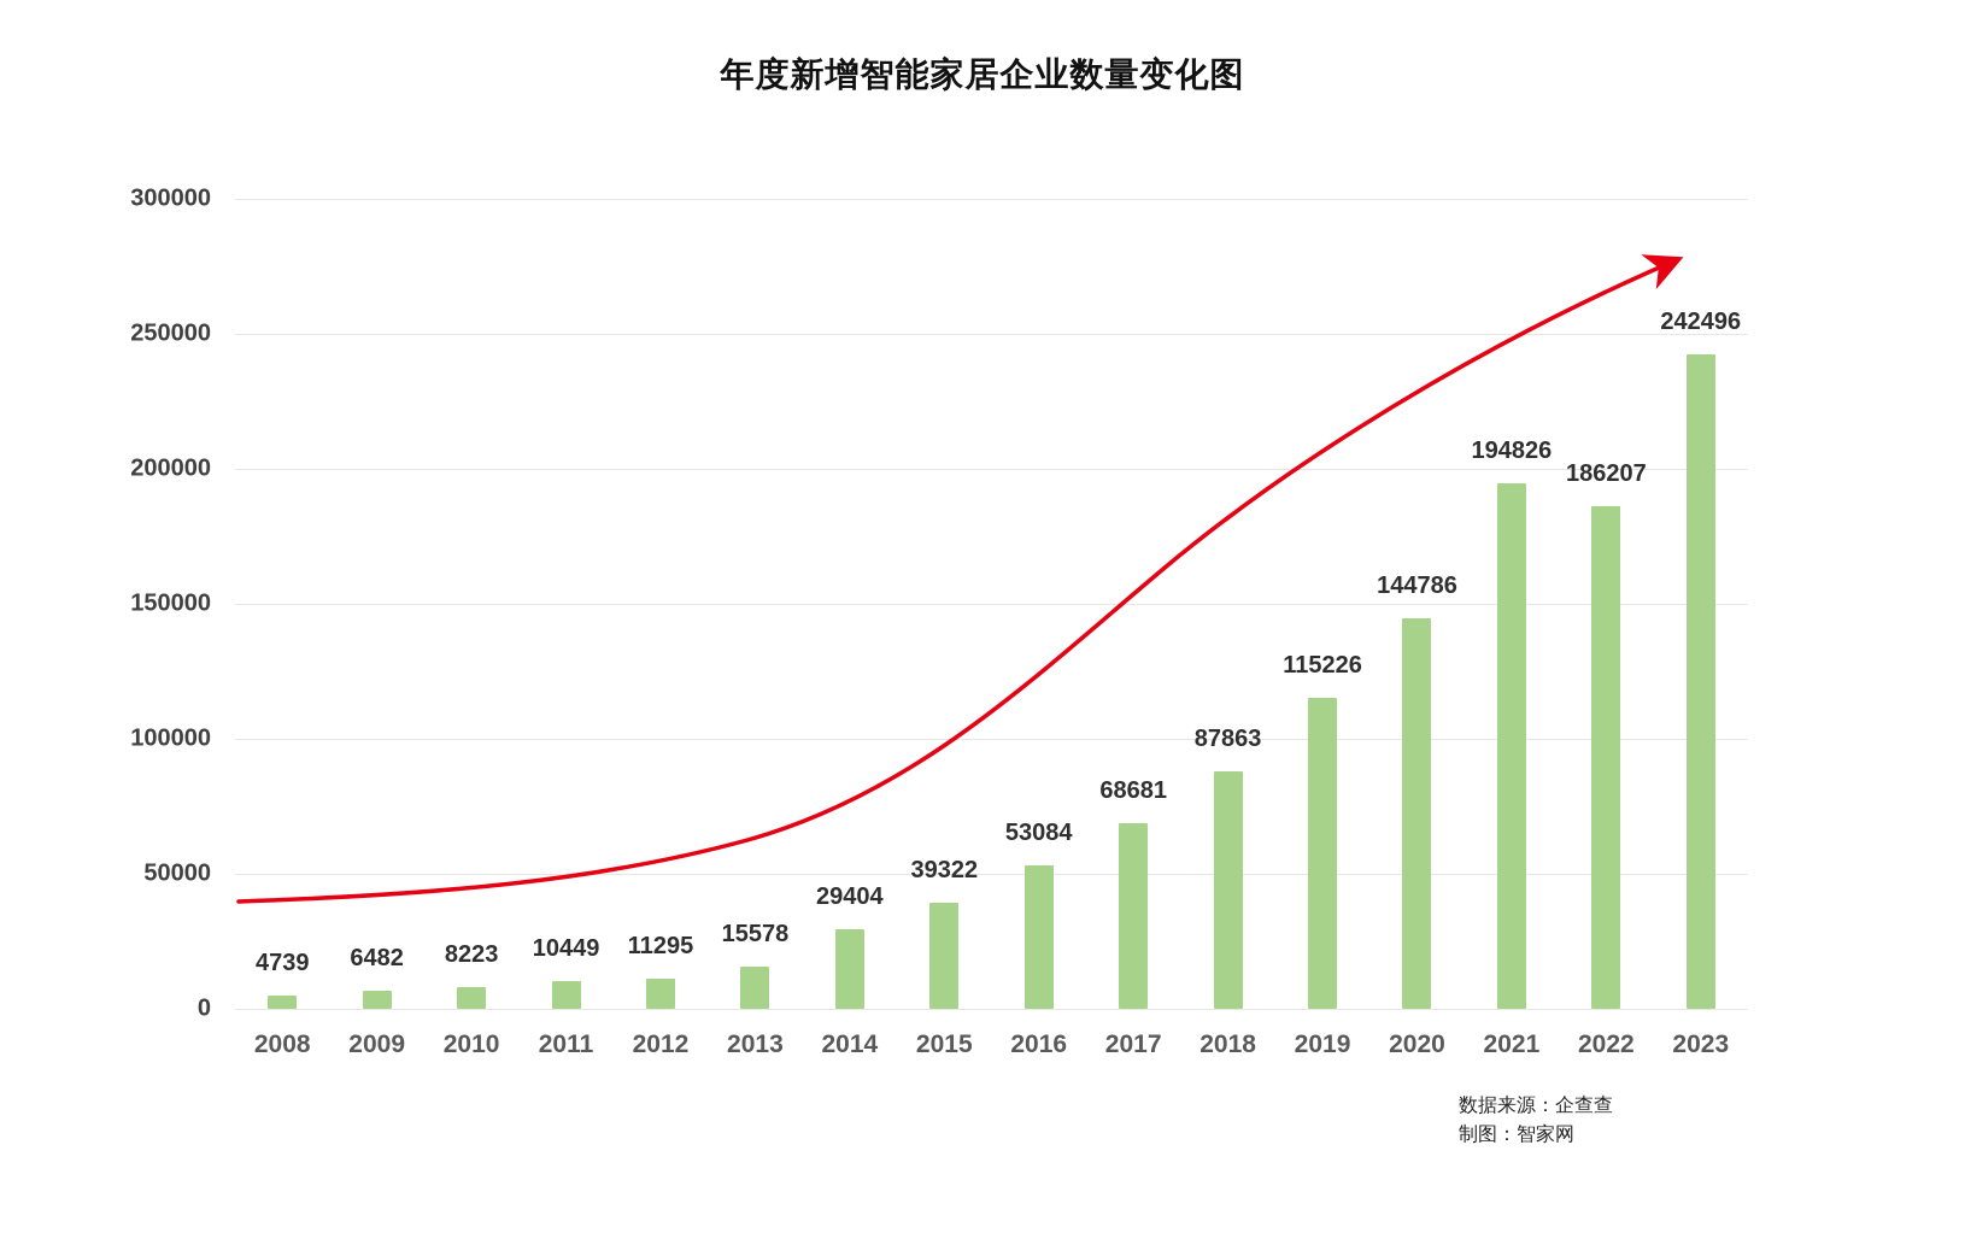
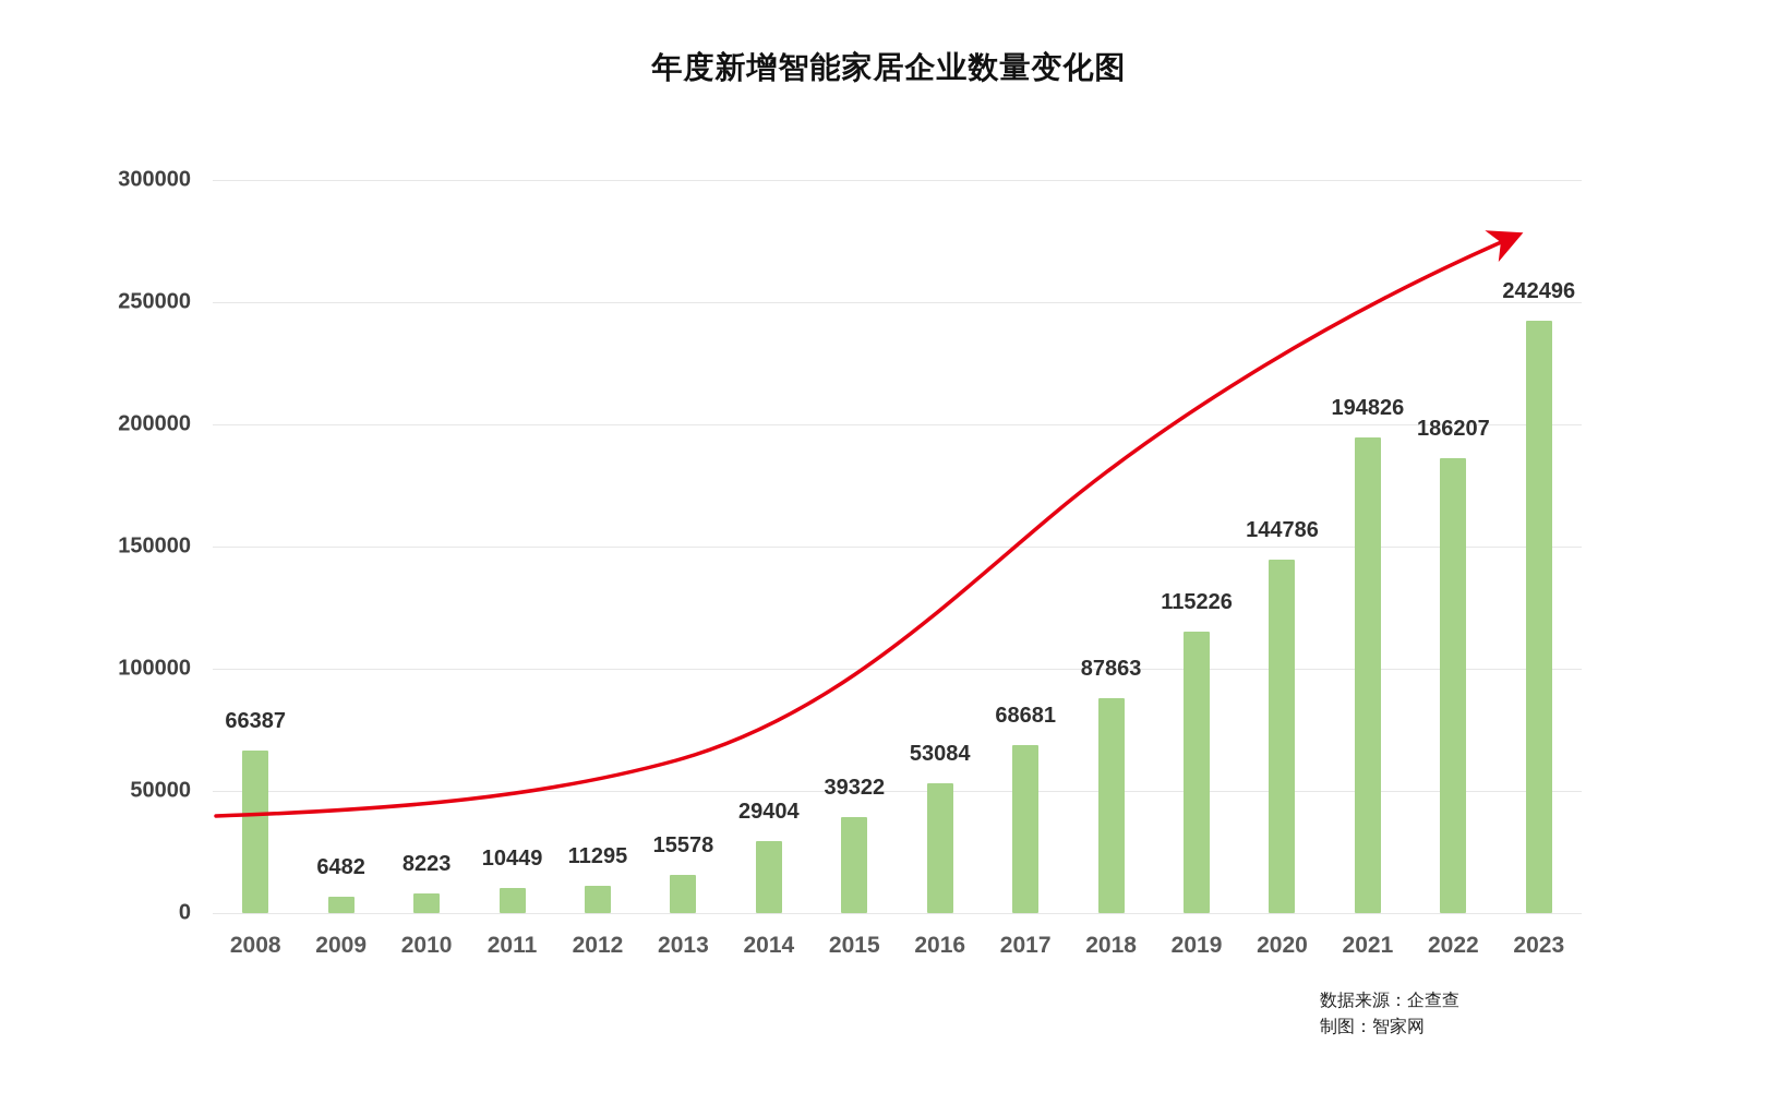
2008: 4739 -> 66387
